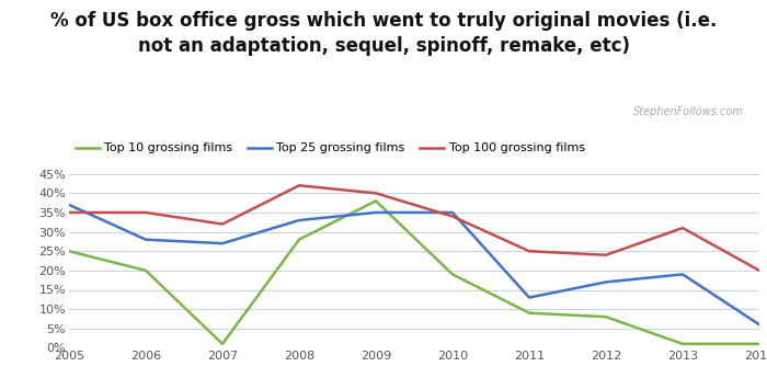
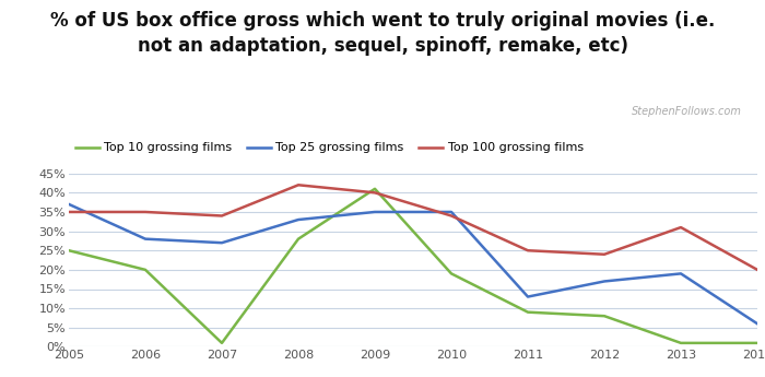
Top 100 grossing films/2007: 32% -> 34%
Top 10 grossing films/2009: 38% -> 41%
